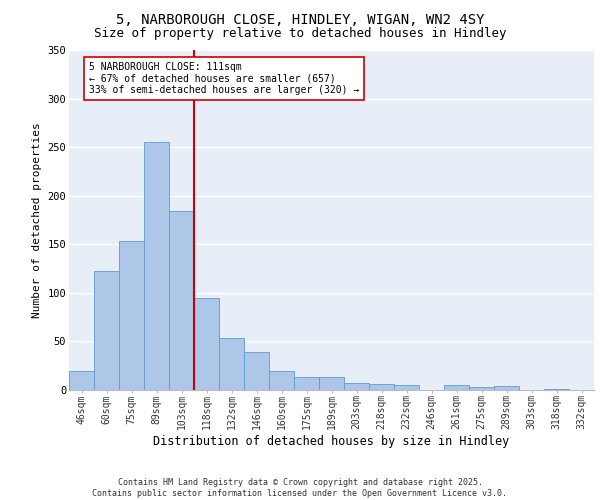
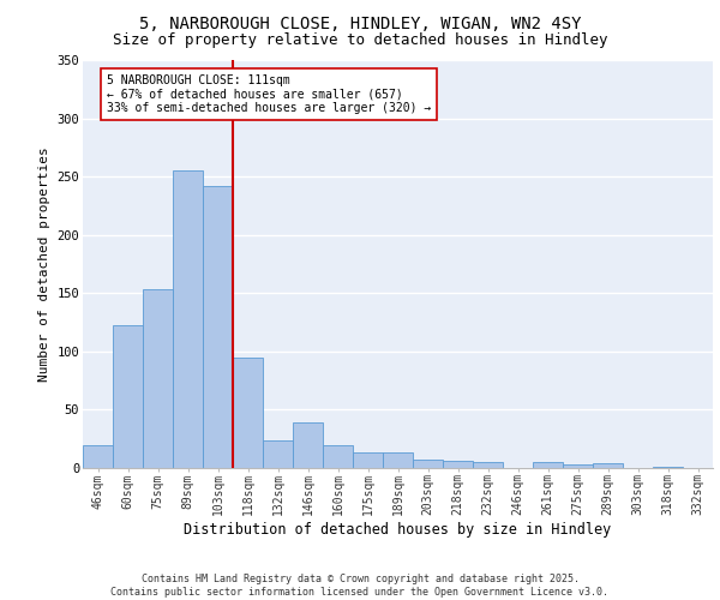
103sqm: 184 -> 242
132sqm: 54 -> 24
